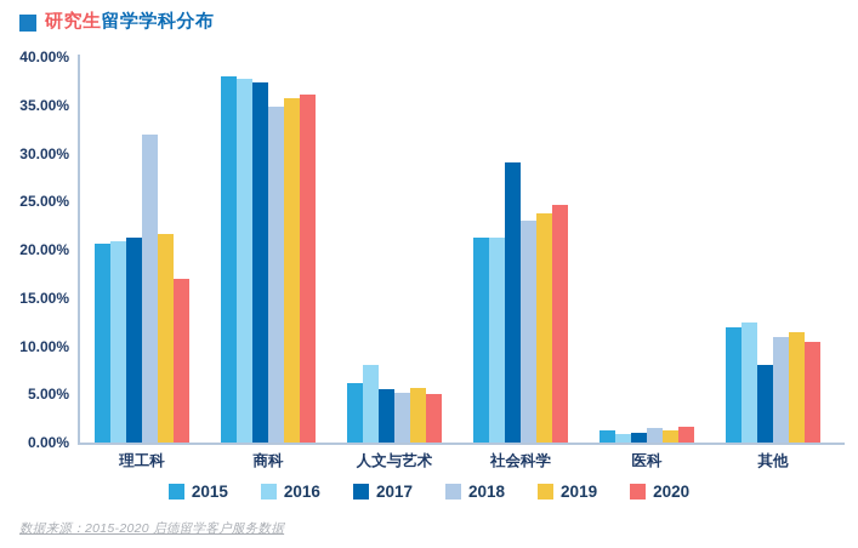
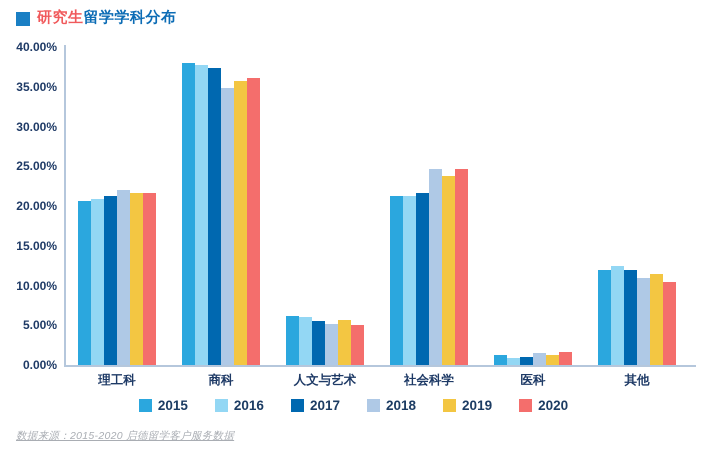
2018/理工科: 32% -> 22%
2020/理工科: 17% -> 22%
2016/人文与艺术: 8% -> 6%
2017/社会科学: 29% -> 22%
2018/社会科学: 23% -> 25%
2017/其他: 8% -> 12%
